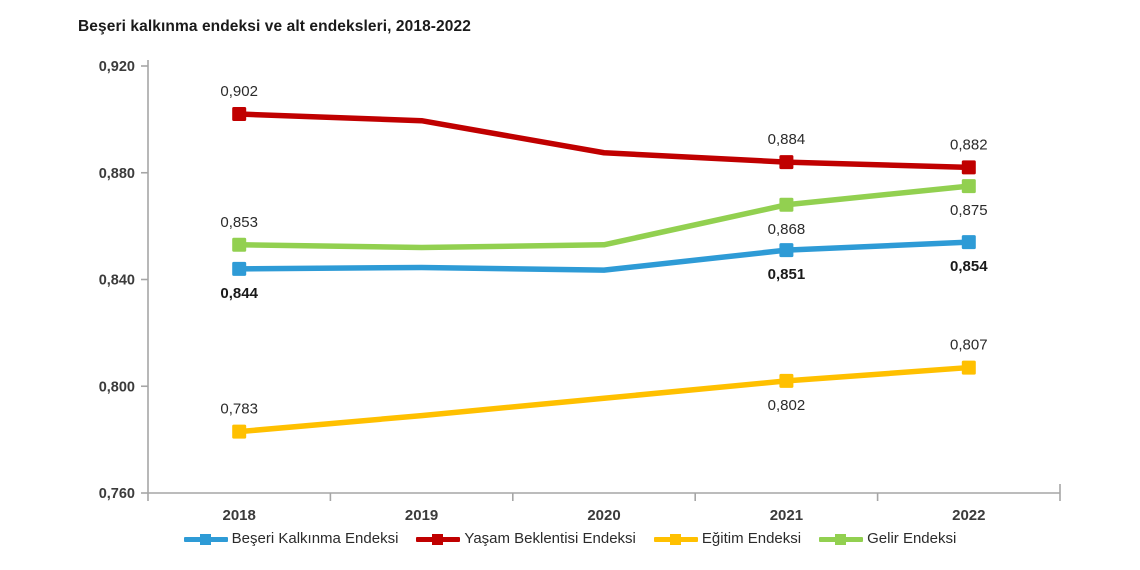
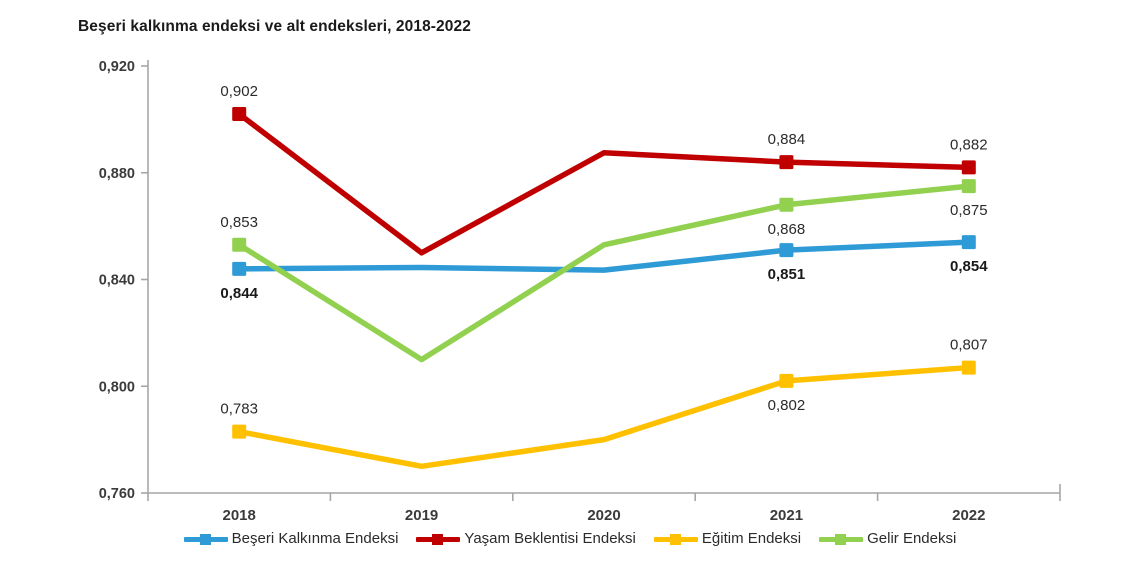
Yaşam Beklentisi Endeksi/2019: 0,90 -> 0,85
Eğitim Endeksi/2019: 0,79 -> 0,77
Gelir Endeksi/2019: 0,85 -> 0,81
Eğitim Endeksi/2020: 0,80 -> 0,78
